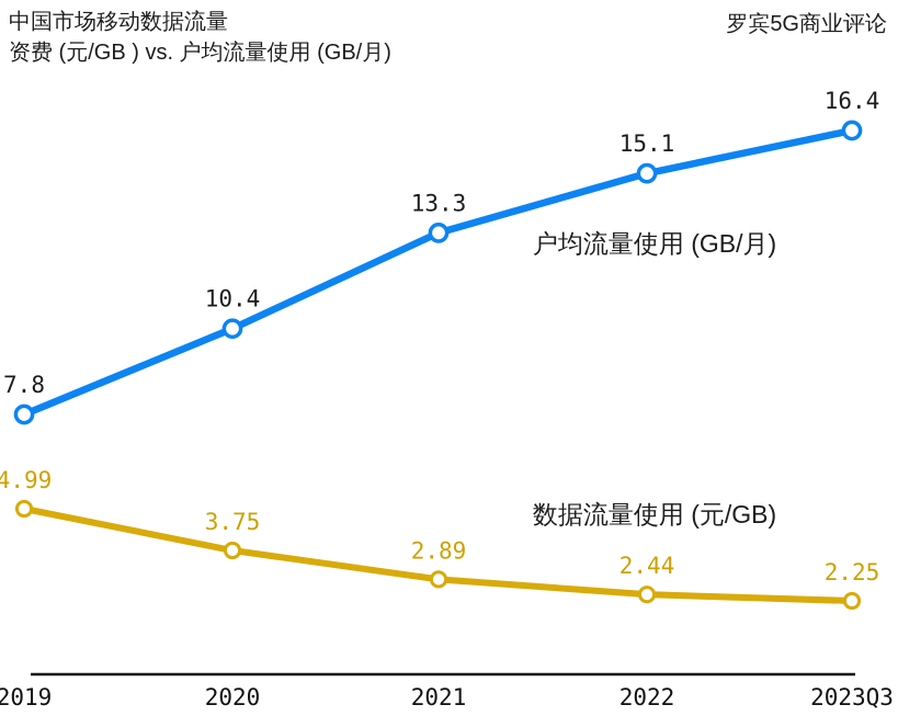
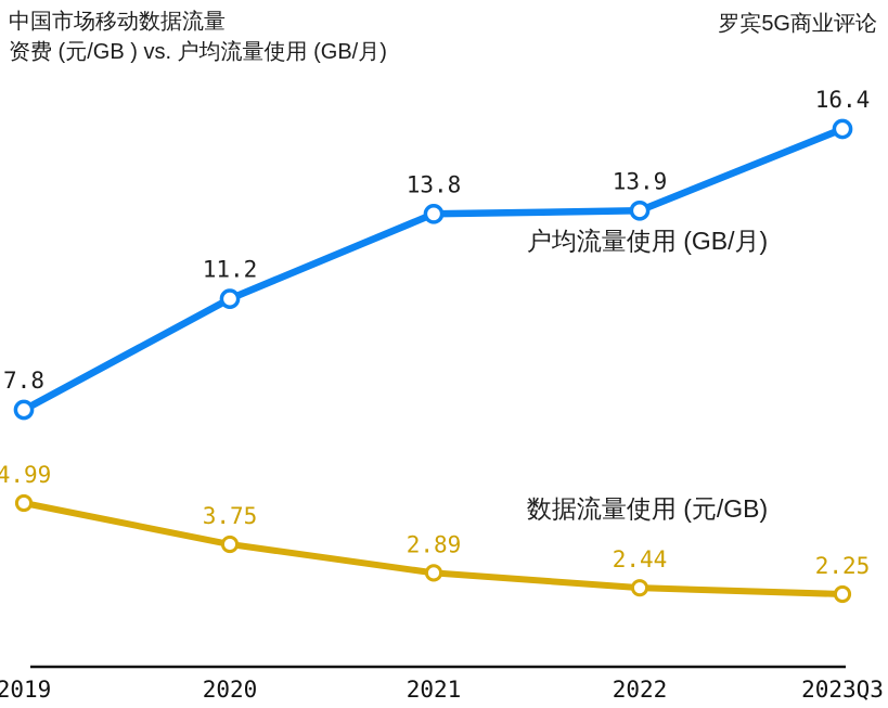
户均流量使用 (GB/月)/2020: 10.4 -> 11.2
户均流量使用 (GB/月)/2021: 13.3 -> 13.8
户均流量使用 (GB/月)/2022: 15.1 -> 13.9
